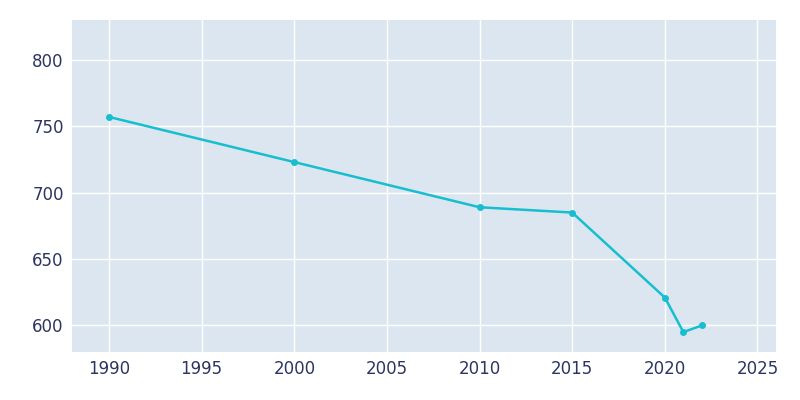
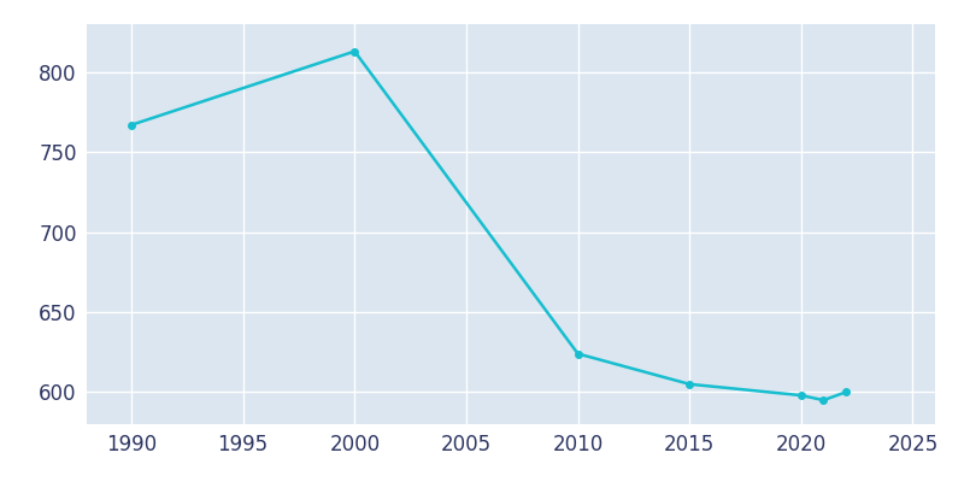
1990: 757 -> 767
2000: 723 -> 813
2010: 689 -> 624
2015: 685 -> 605
2020: 621 -> 598
